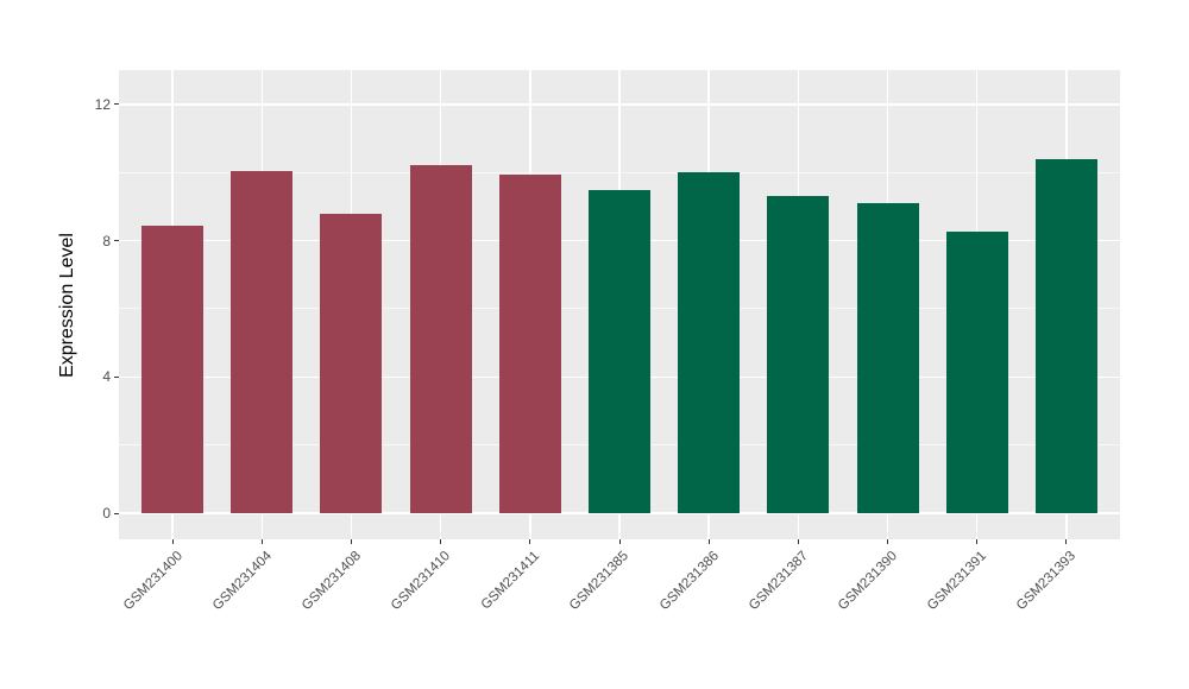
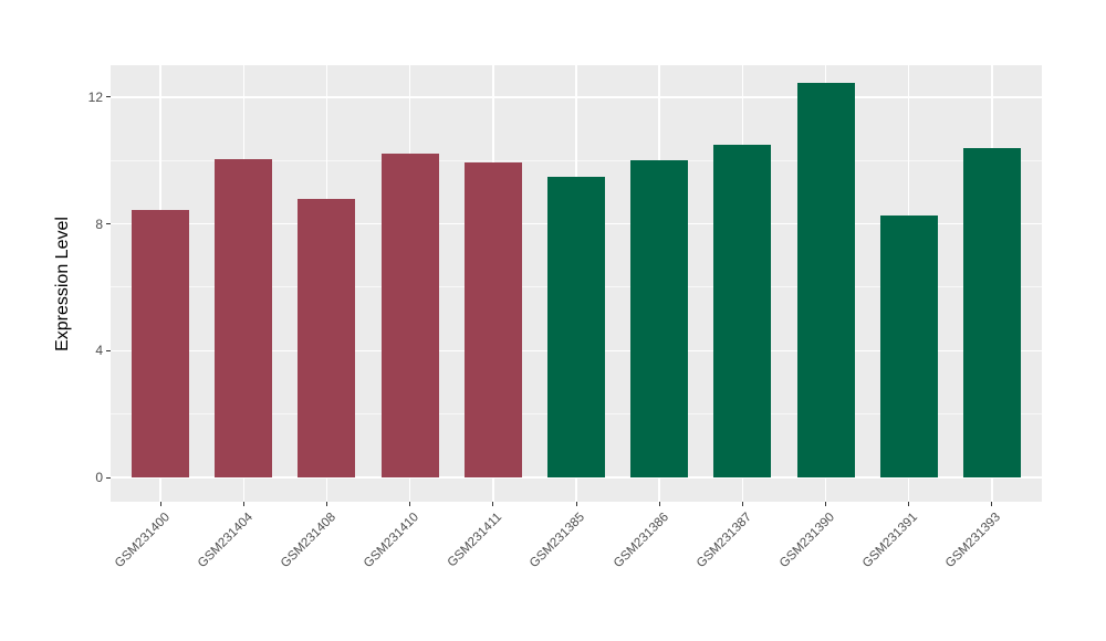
GSM231387: 9.3 -> 10.5
GSM231390: 9.1 -> 12.4
